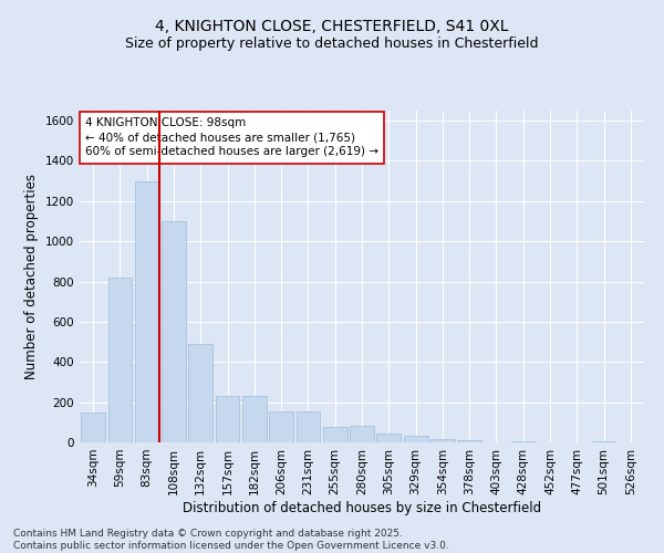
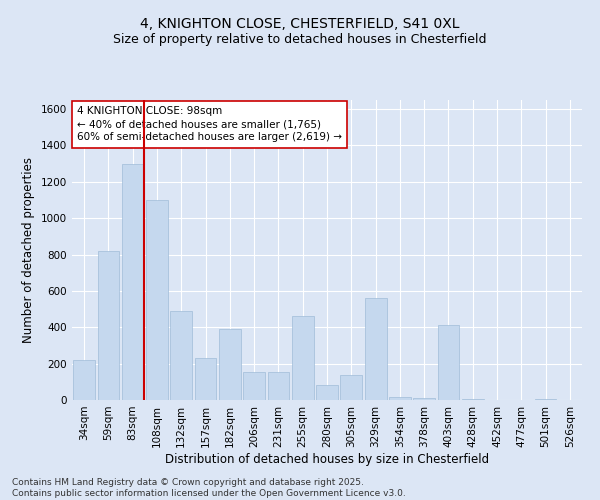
34sqm: 150 -> 220
182sqm: 230 -> 390
255sqm: 80 -> 460
305sqm: 40 -> 140
329sqm: 40 -> 560
403sqm: 0 -> 410
